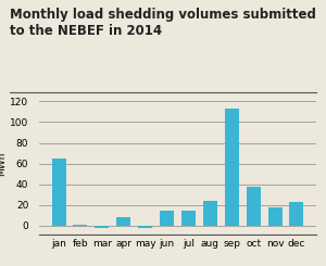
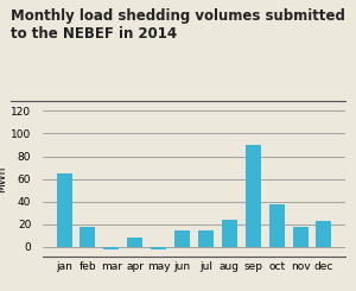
feb: 0 -> 18
sep: 113 -> 90
